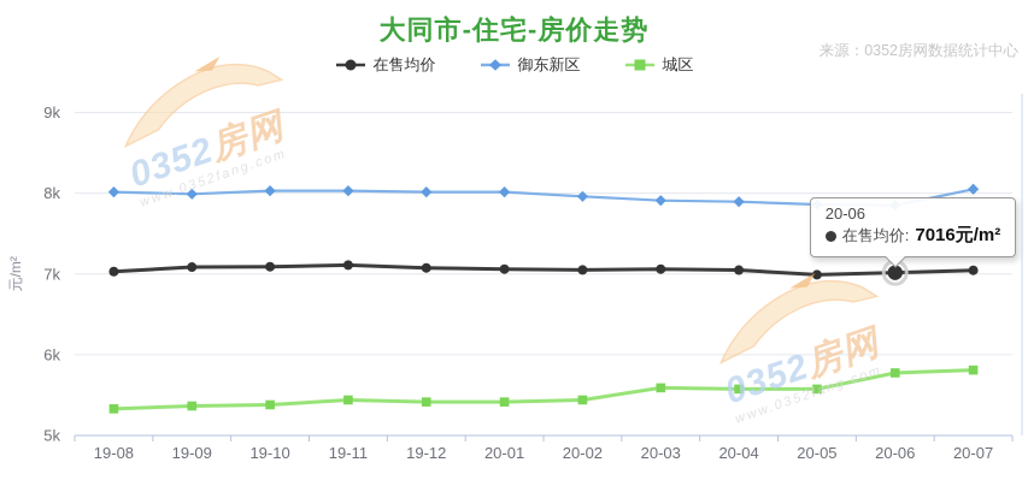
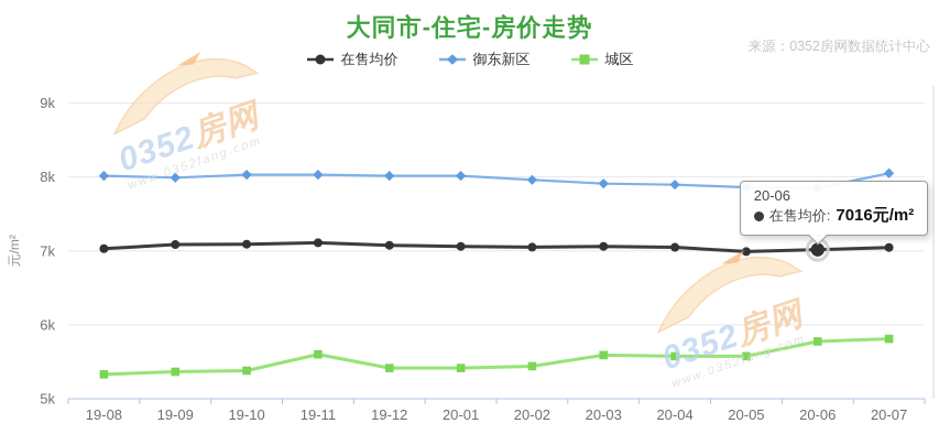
城区/19-11: 5.4k -> 5.6k
